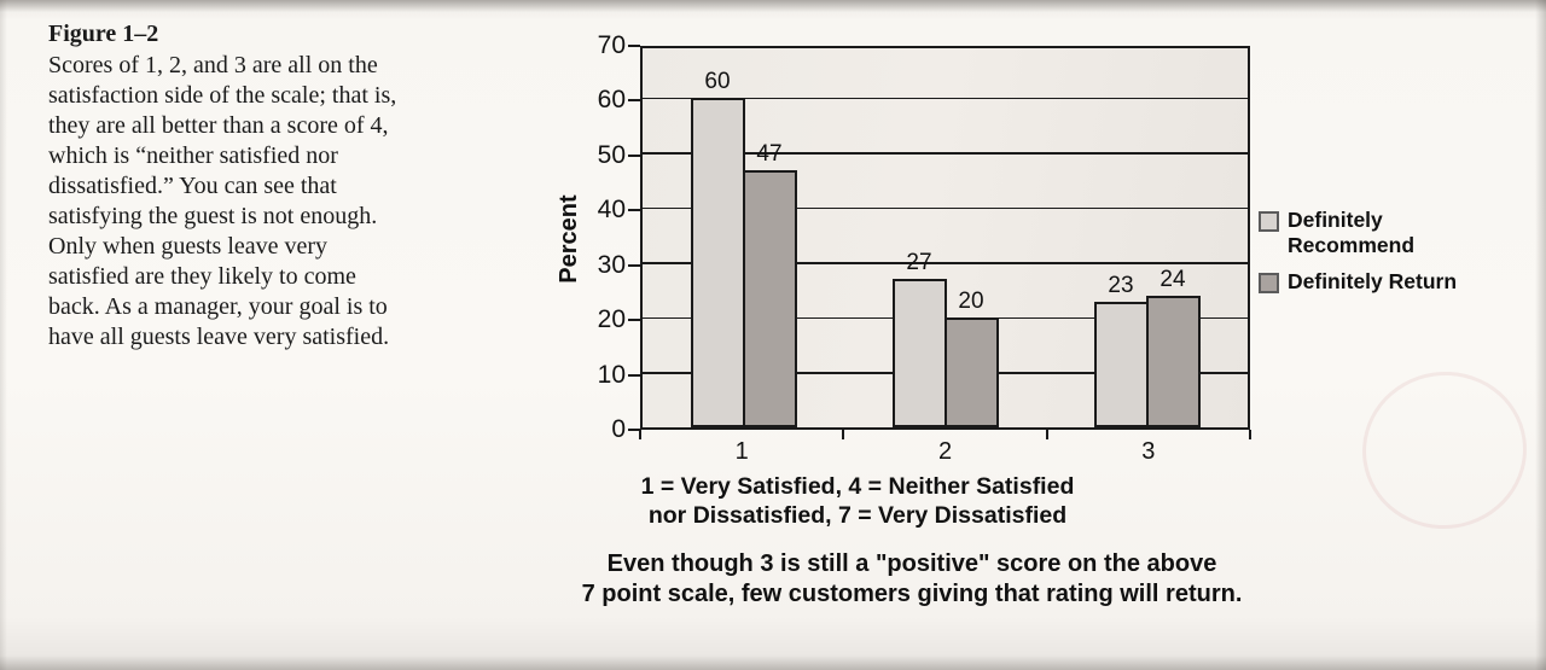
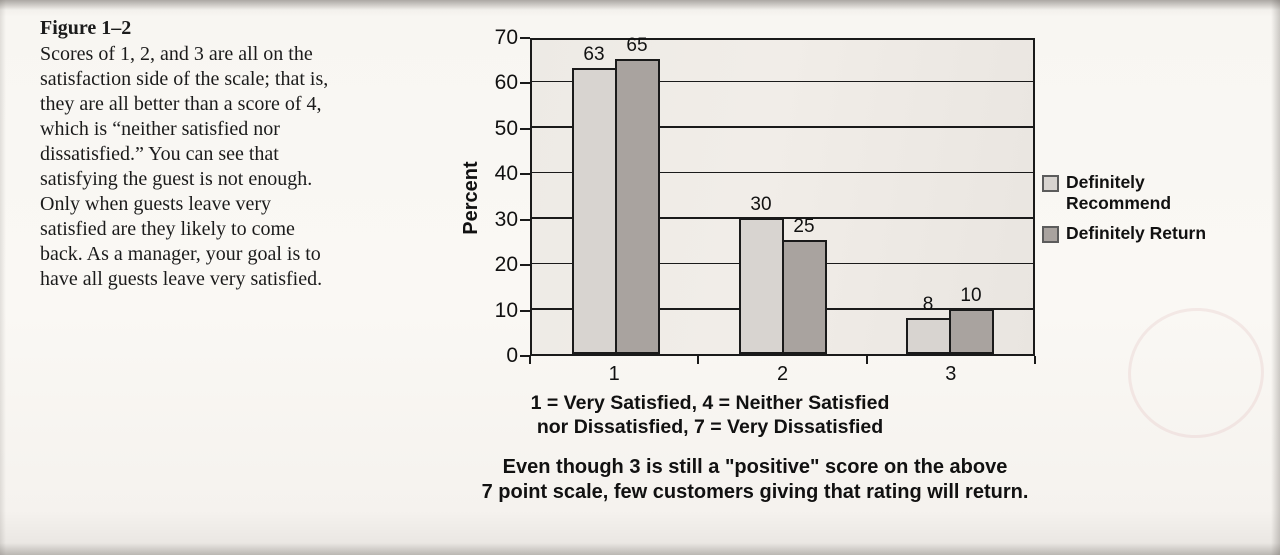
Definitely Recommend/1: 60 -> 63
Definitely Return/1: 47 -> 65
Definitely Recommend/2: 27 -> 30
Definitely Return/2: 20 -> 25
Definitely Recommend/3: 23 -> 8
Definitely Return/3: 24 -> 10
